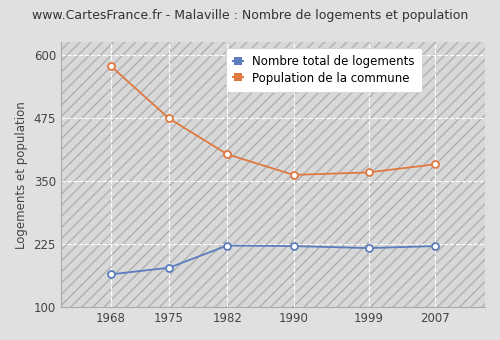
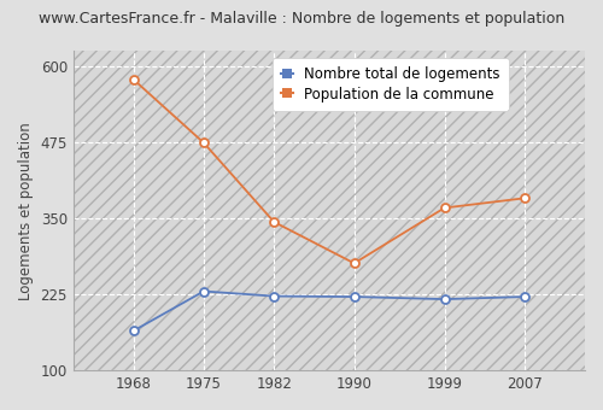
Nombre total de logements/1975: 178 -> 230
Population de la commune/1982: 403 -> 344
Population de la commune/1990: 362 -> 276
